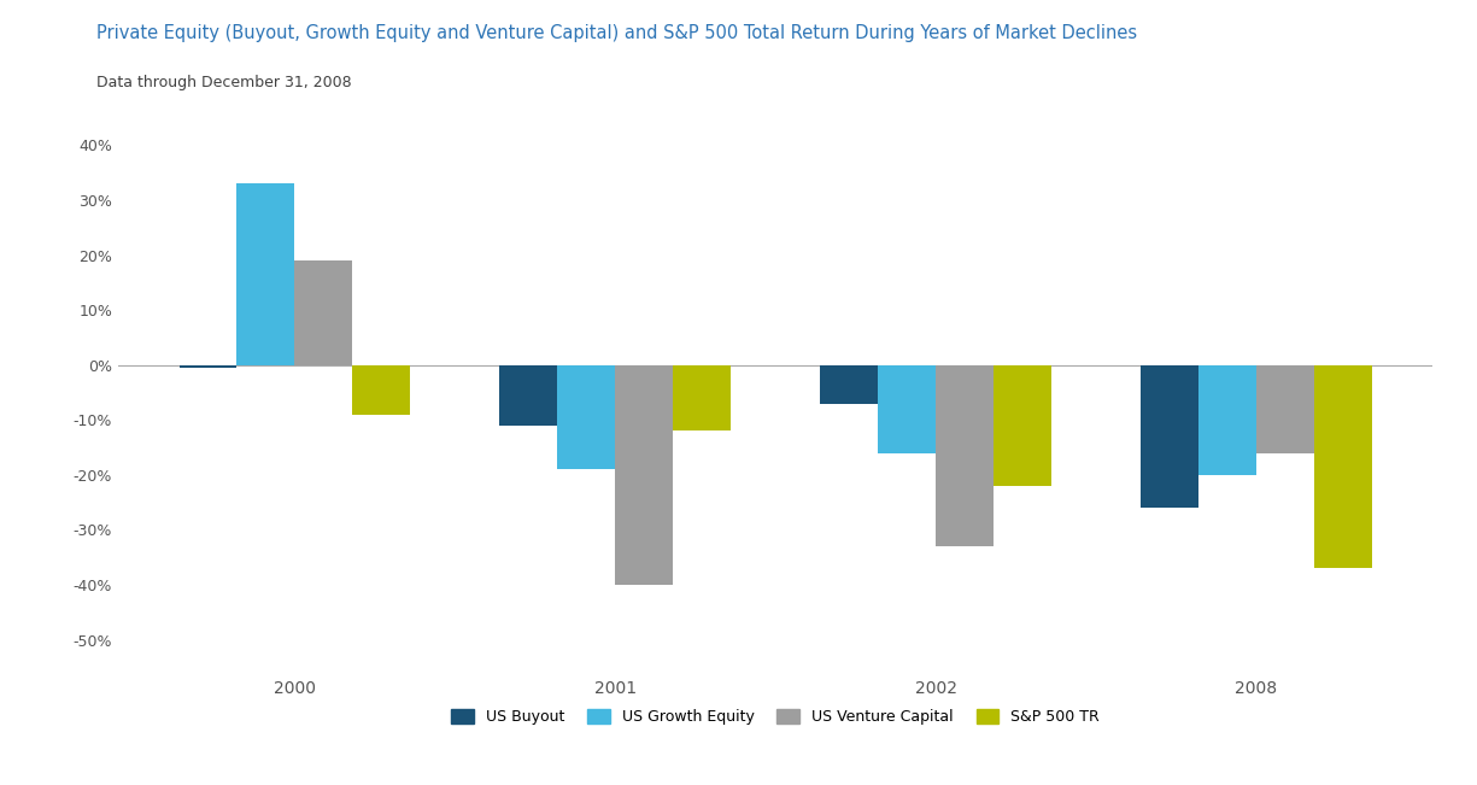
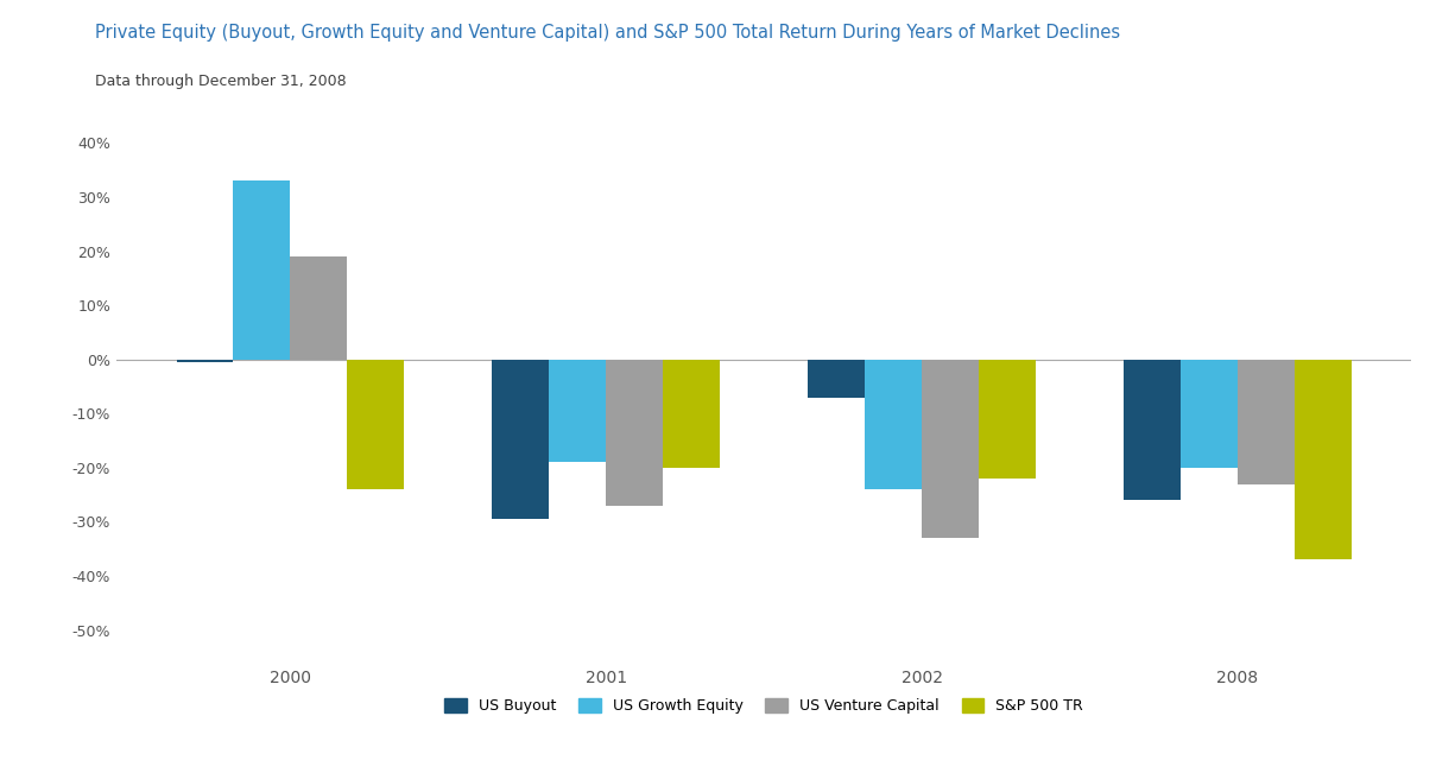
S&P 500 TR/2000: -9% -> -24%
US Buyout/2001: -11.0% -> -29.5%
US Venture Capital/2001: -40% -> -27%
S&P 500 TR/2001: -12% -> -20%
US Growth Equity/2002: -16% -> -24%
US Venture Capital/2008: -16% -> -23%
